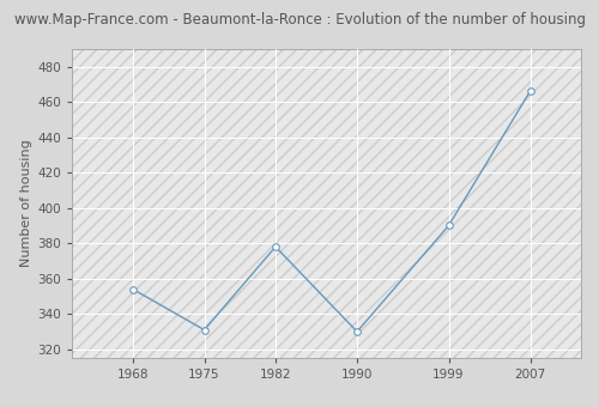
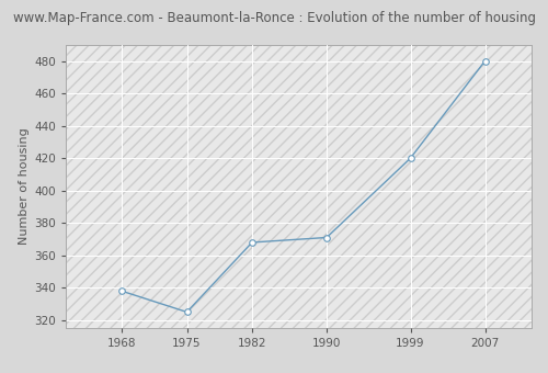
1968: 354 -> 338
1975: 331 -> 325
1982: 378 -> 368
1990: 330 -> 371
1999: 390 -> 420
2007: 466 -> 480
